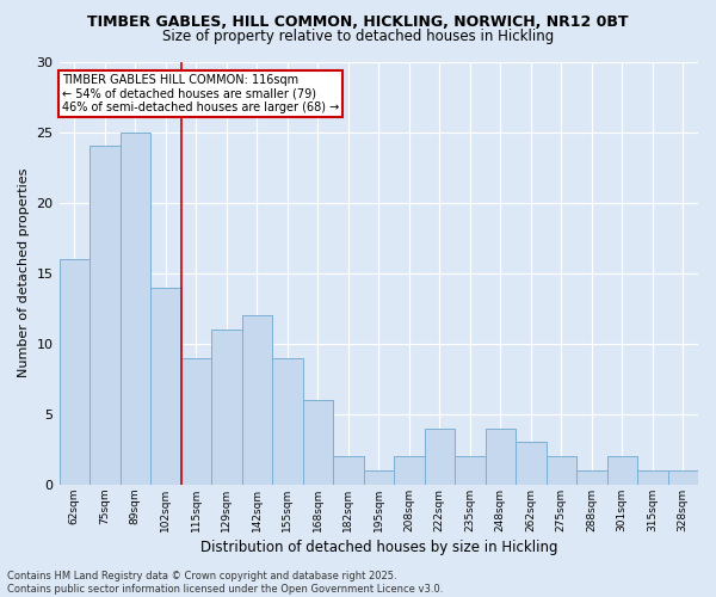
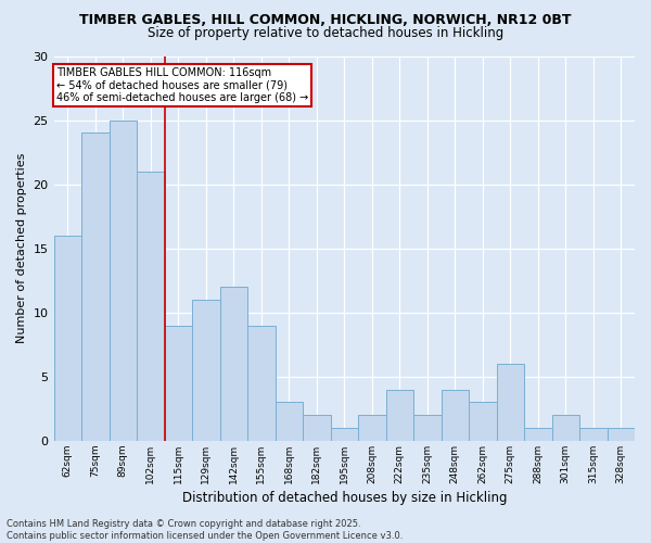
102sqm: 14 -> 21
168sqm: 6 -> 3
275sqm: 2 -> 6
